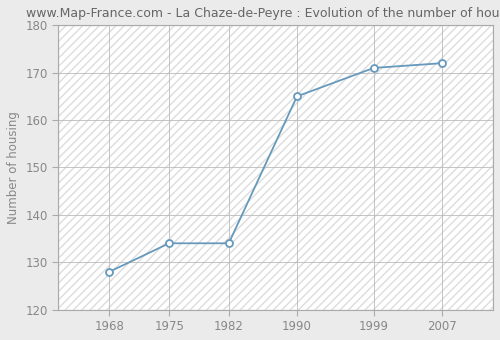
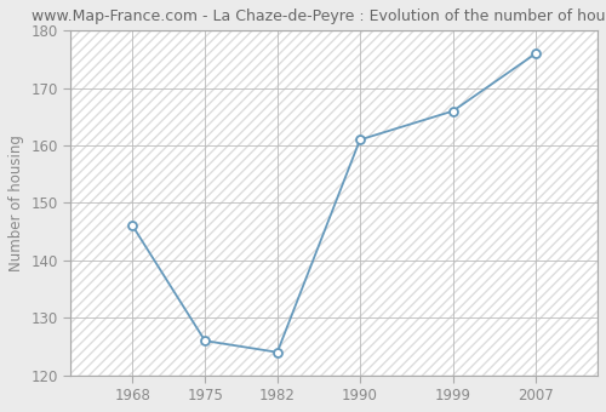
1968: 128 -> 146
1975: 134 -> 126
1982: 134 -> 124
1990: 165 -> 161
1999: 171 -> 166
2007: 172 -> 176
